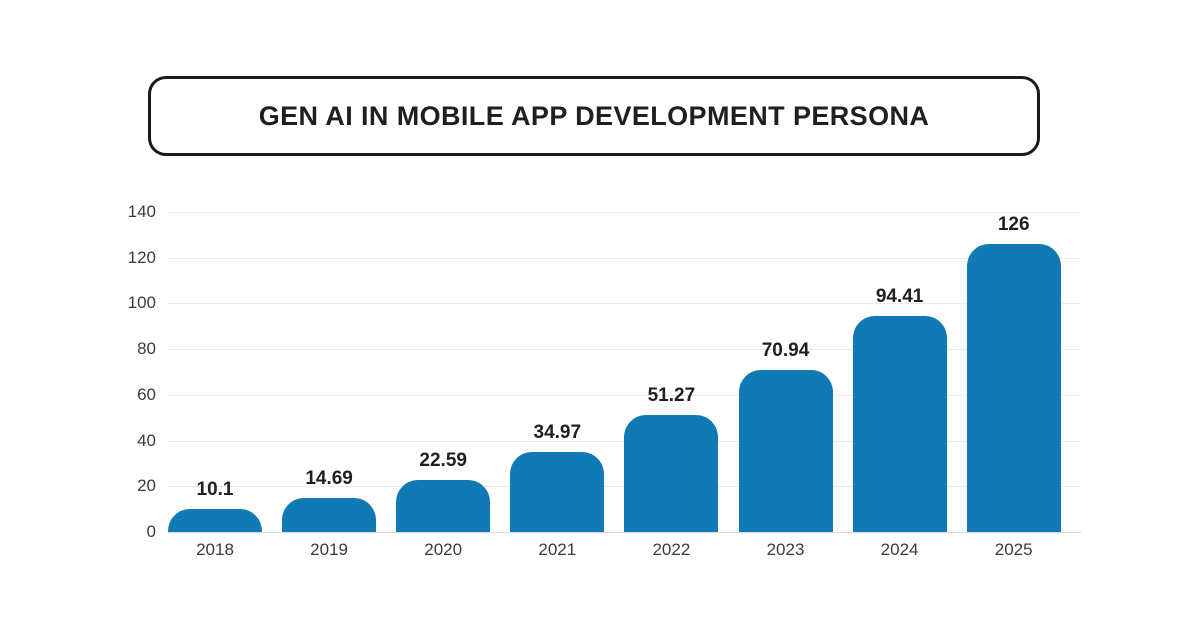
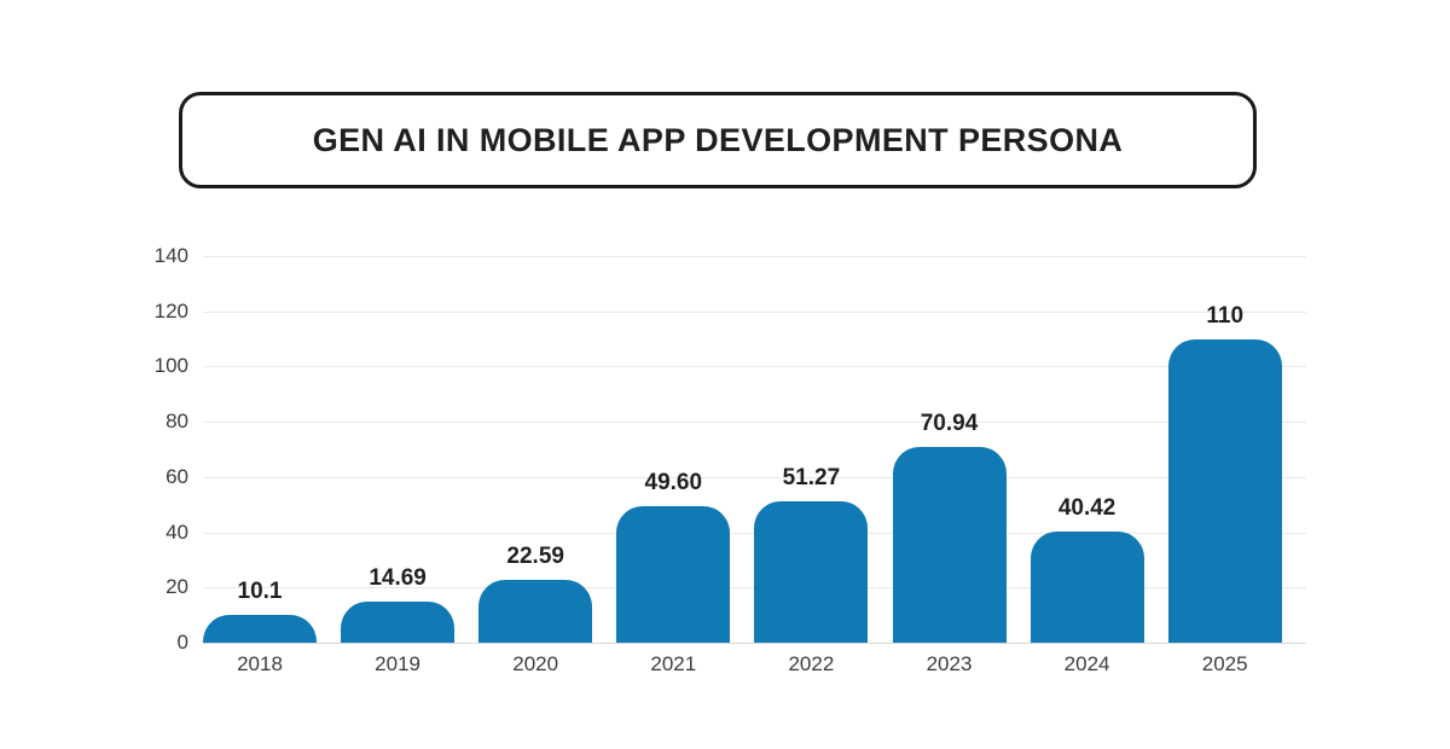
2021: 34.97 -> 49.60
2024: 94.41 -> 40.42
2025: 126 -> 110
